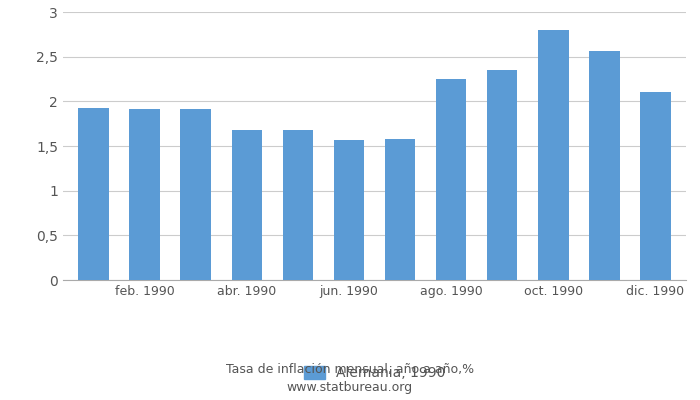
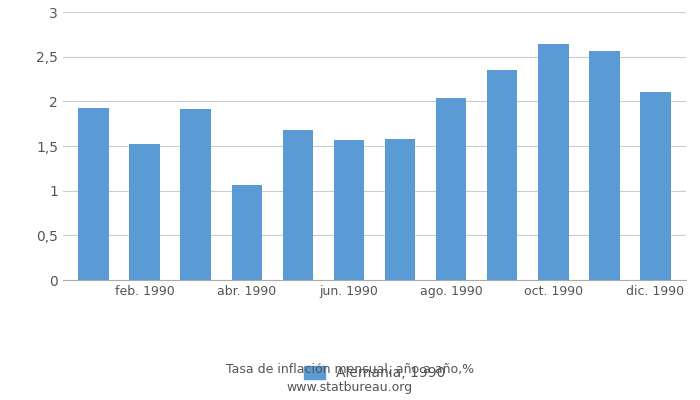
feb. 1990: 1,91 -> 1,52
abr. 1990: 1,68 -> 1,06
ago. 1990: 2,25 -> 2,04
oct. 1990: 2,80 -> 2,64
